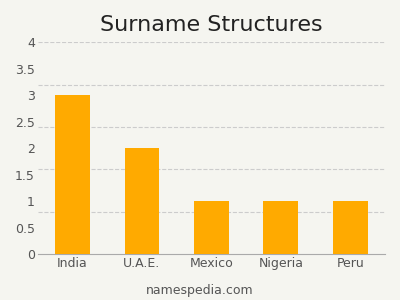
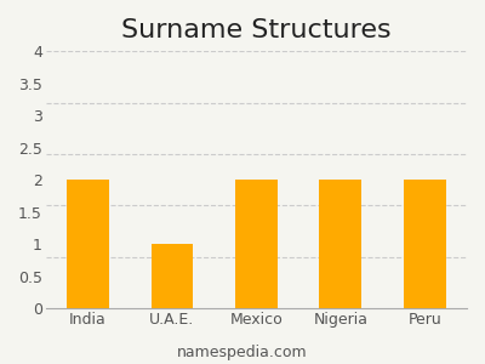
India: 3 -> 2
U.A.E.: 2 -> 1
Mexico: 1 -> 2
Nigeria: 1 -> 2
Peru: 1 -> 2
